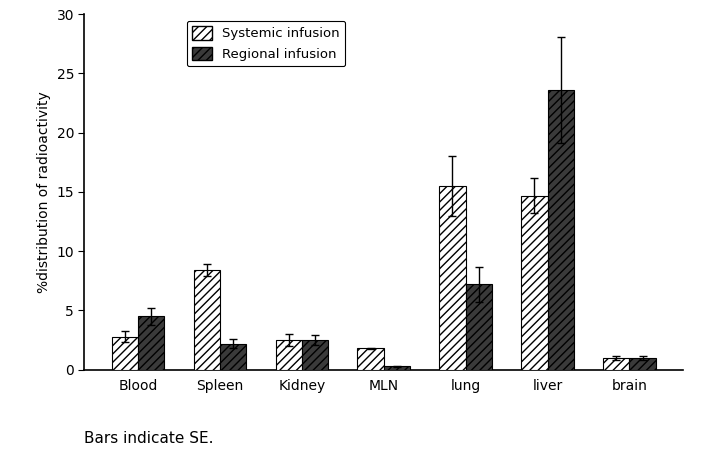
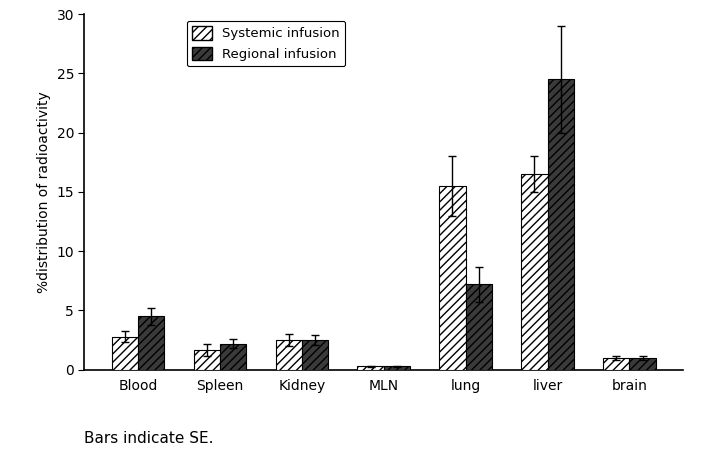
Systemic infusion/Spleen: 8.4 -> 1.7
Systemic infusion/MLN: 1.8 -> 0.3
Systemic infusion/liver: 14.7 -> 16.5
Regional infusion/liver: 23.6 -> 24.5
